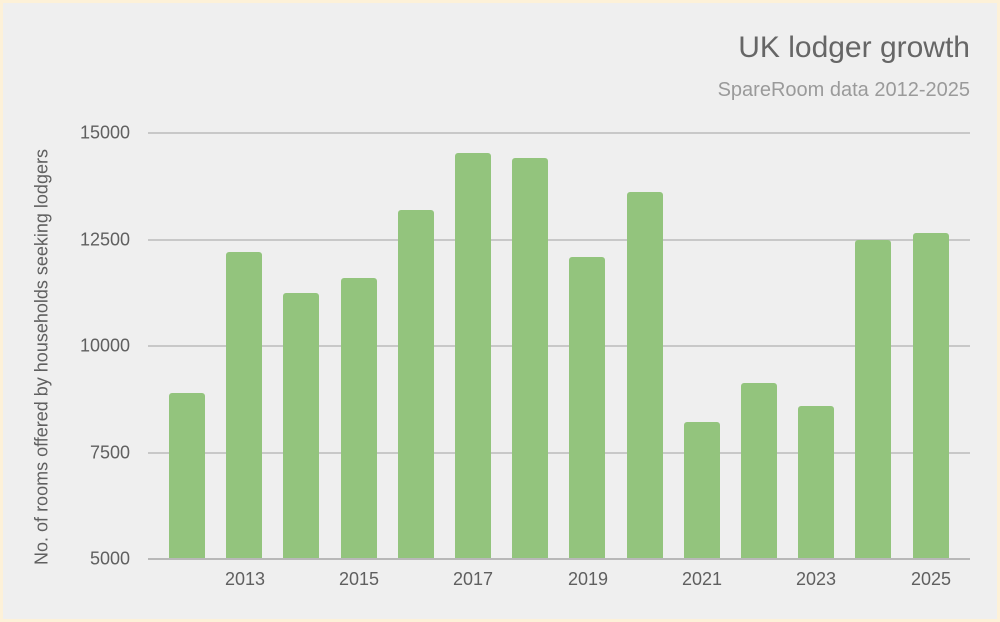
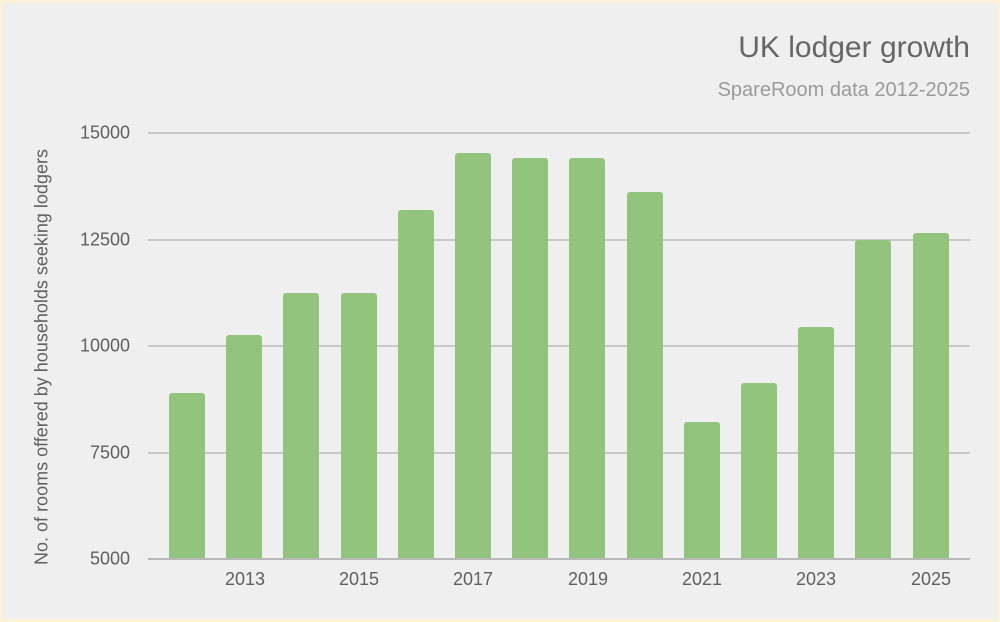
2013: 12200 -> 10300
2015: 11600 -> 11200
2019: 12100 -> 14400
2023: 8600 -> 10400
